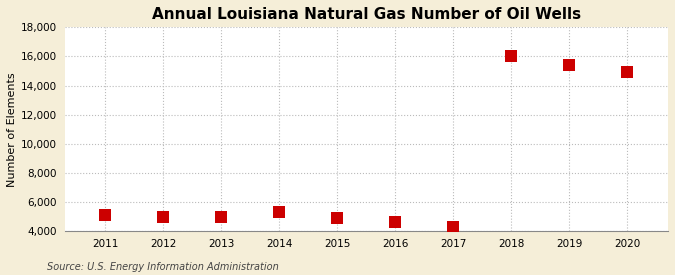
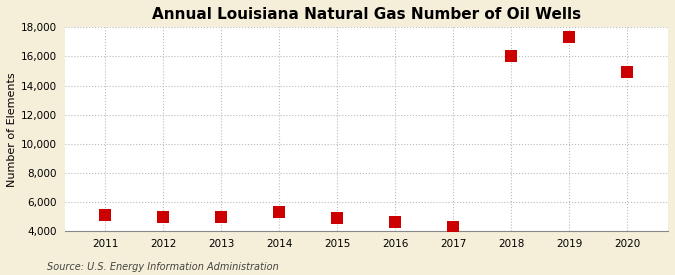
2019: 15,400 -> 17,300
